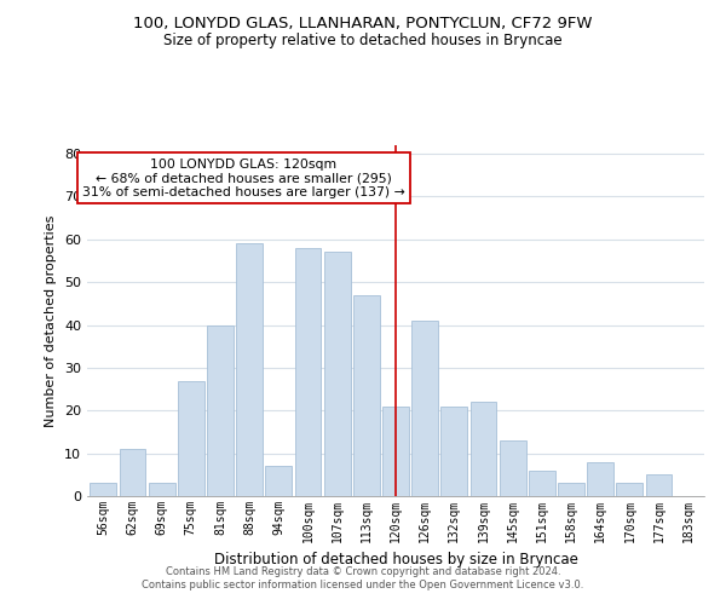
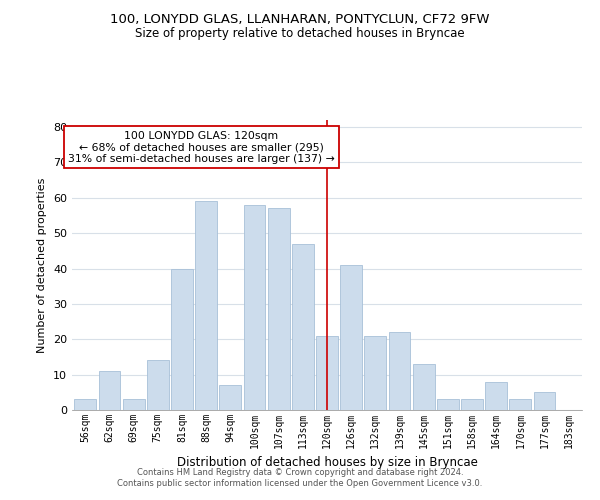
75sqm: 27 -> 14
151sqm: 6 -> 3
